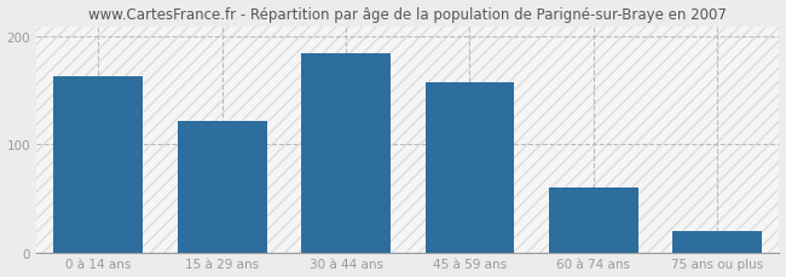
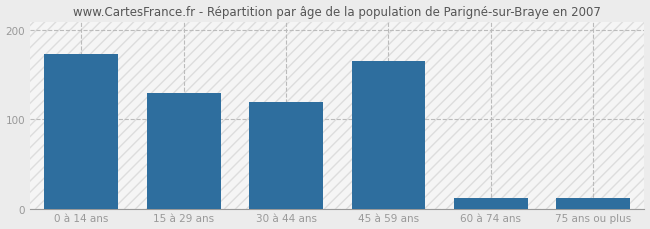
0 à 14 ans: 163 -> 174
15 à 29 ans: 122 -> 130
30 à 44 ans: 185 -> 120
45 à 59 ans: 158 -> 166
60 à 74 ans: 60 -> 12
75 ans ou plus: 20 -> 12
